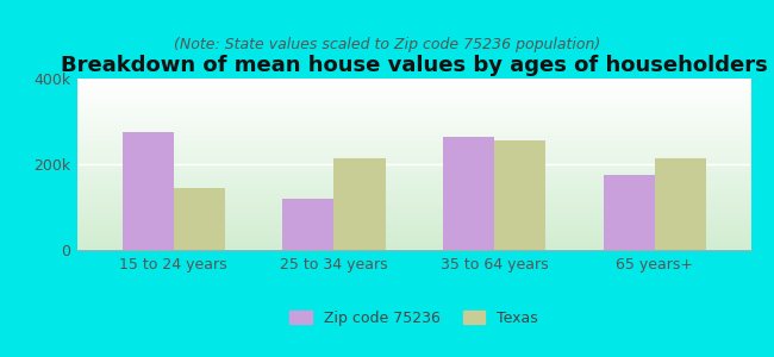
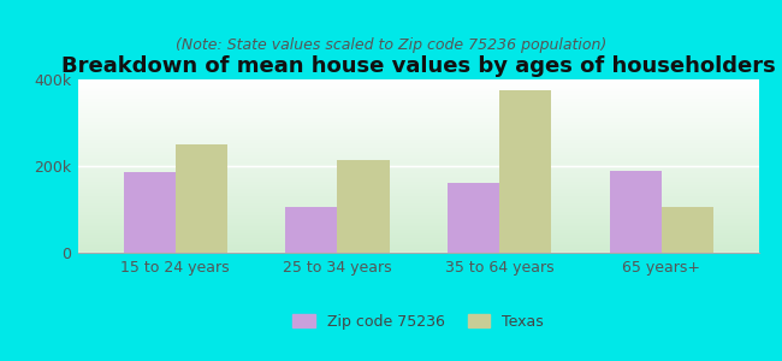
Zip code 75236/15 to 24 years: 275k -> 185k
Texas/15 to 24 years: 145k -> 250k
Zip code 75236/25 to 34 years: 120k -> 105k
Zip code 75236/35 to 64 years: 265k -> 160k
Texas/35 to 64 years: 255k -> 375k
Zip code 75236/65 years+: 175k -> 190k
Texas/65 years+: 215k -> 105k
